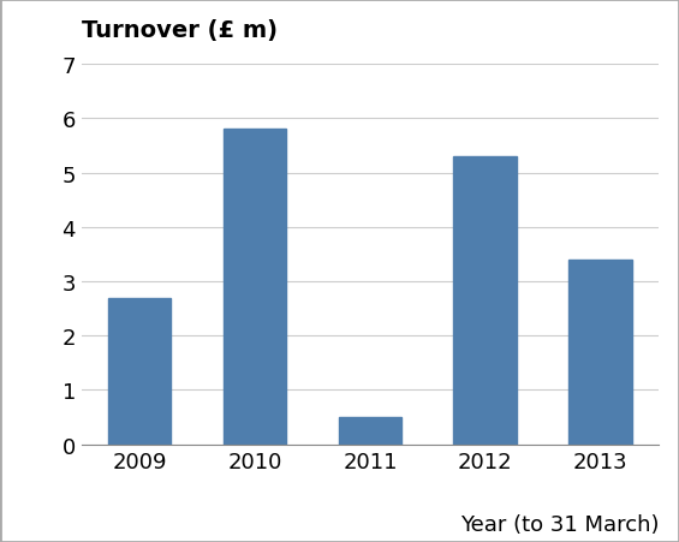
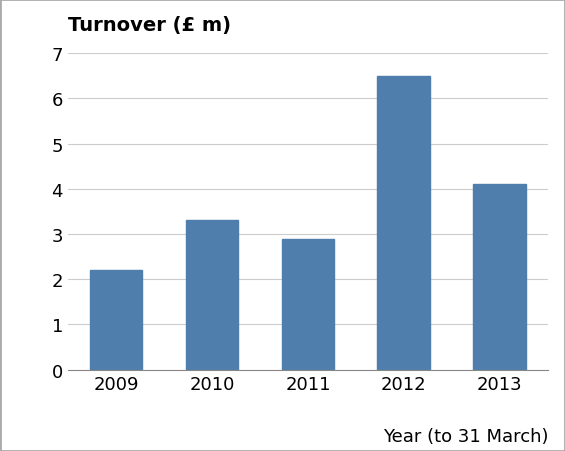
2009: 2.7 -> 2.2
2010: 5.8 -> 3.3
2011: 0.5 -> 2.9
2012: 5.3 -> 6.5
2013: 3.4 -> 4.1
